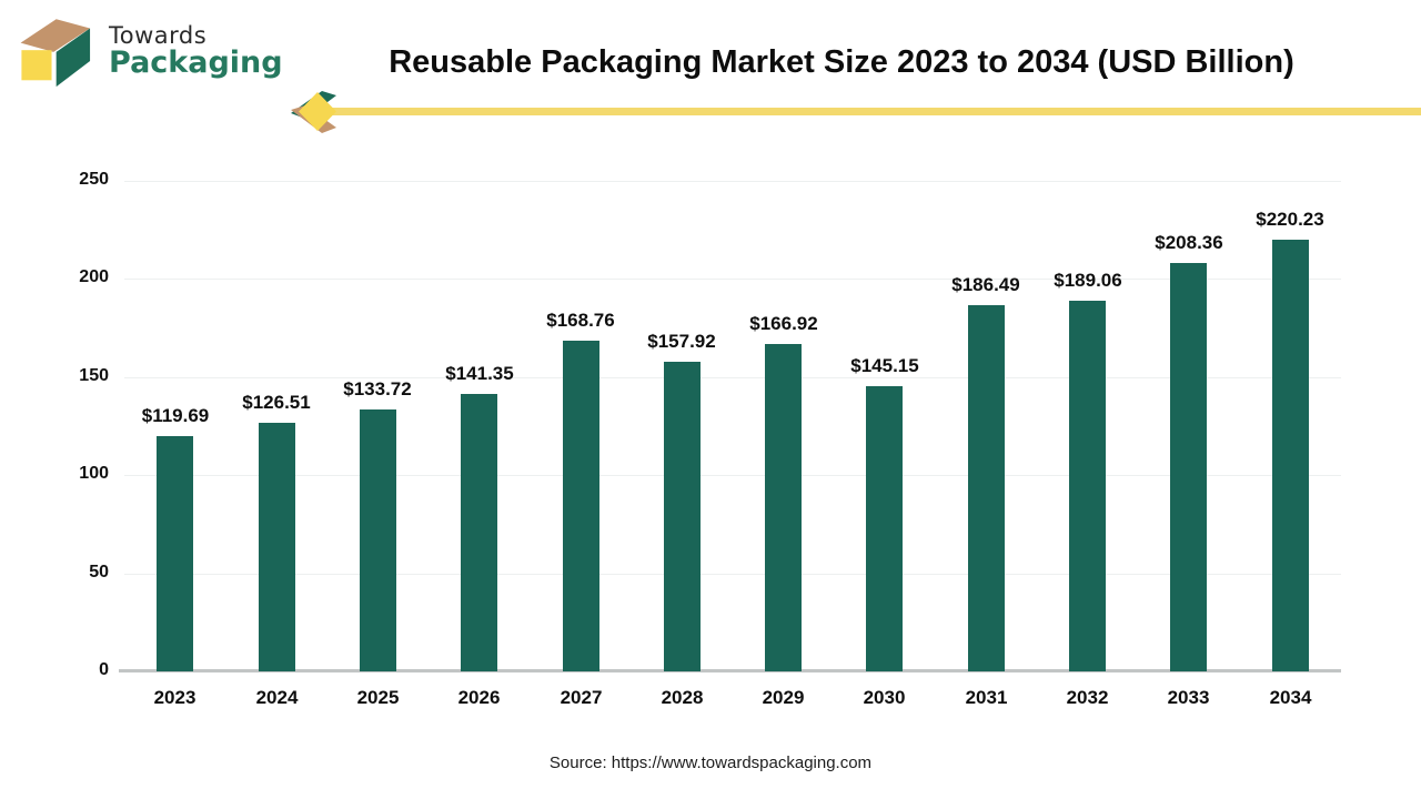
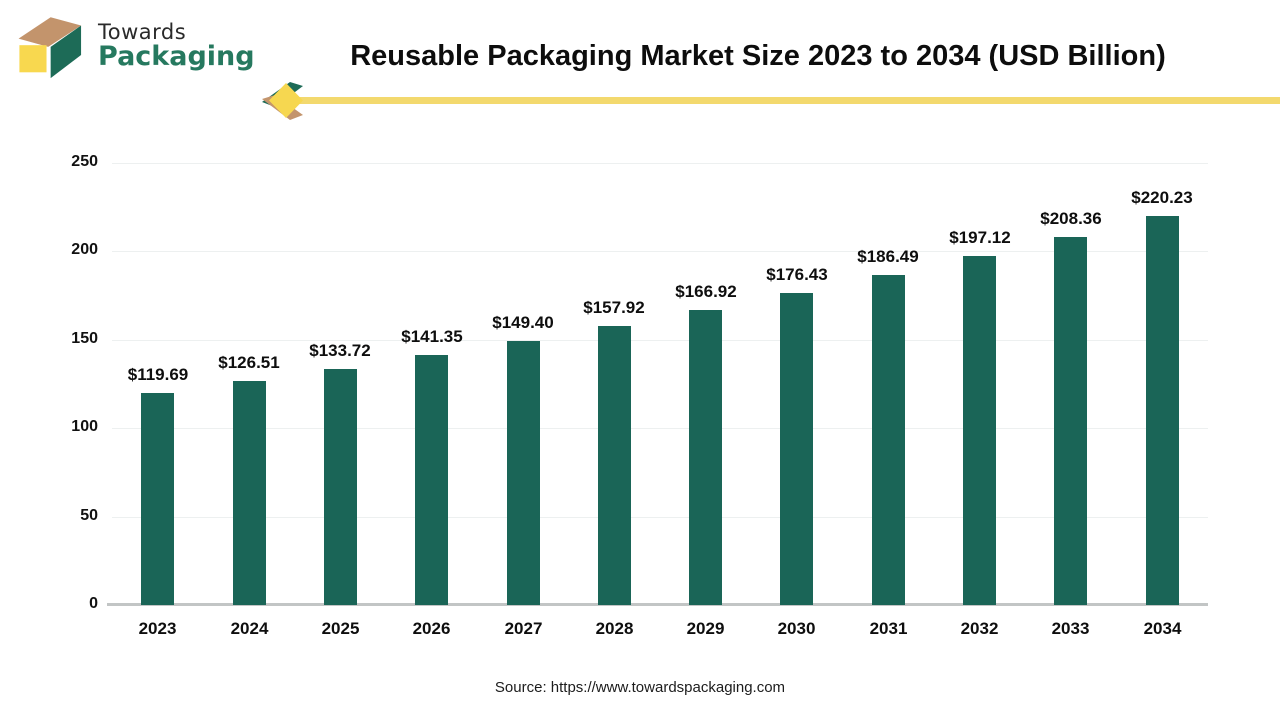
2027: $168.76 -> $149.40
2030: $145.15 -> $176.43
2032: $189.06 -> $197.12
